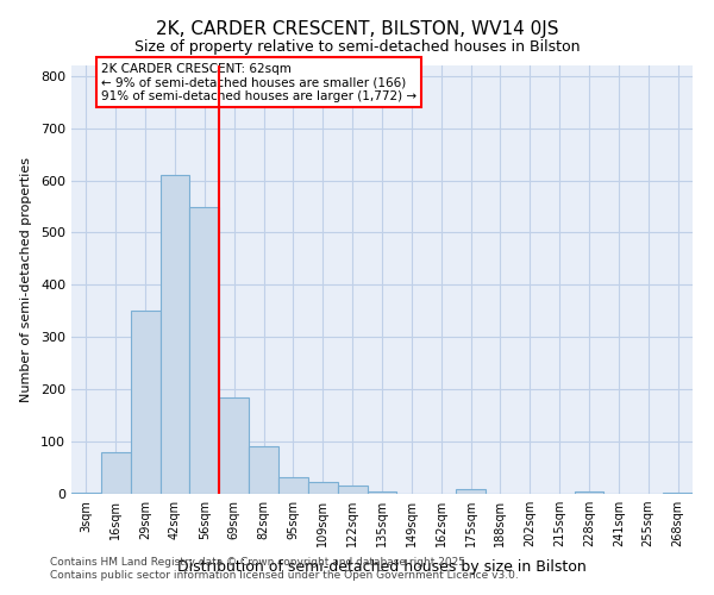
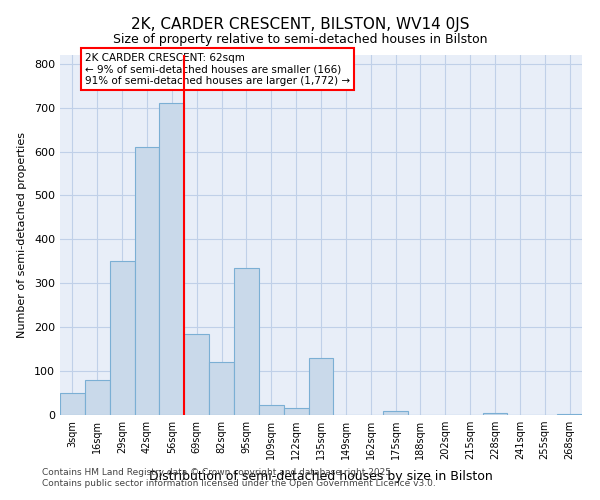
3sqm: 3 -> 50
56sqm: 550 -> 710
82sqm: 90 -> 120
95sqm: 32 -> 335
135sqm: 5 -> 130
